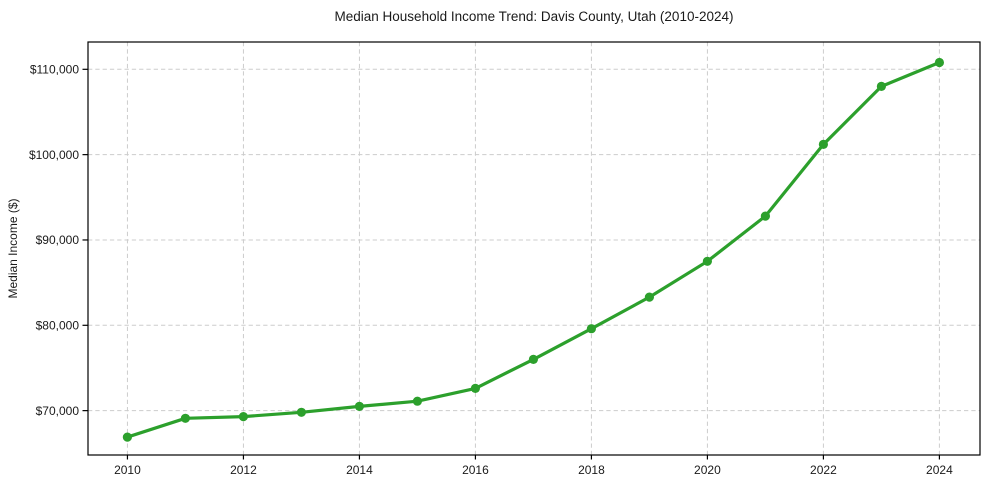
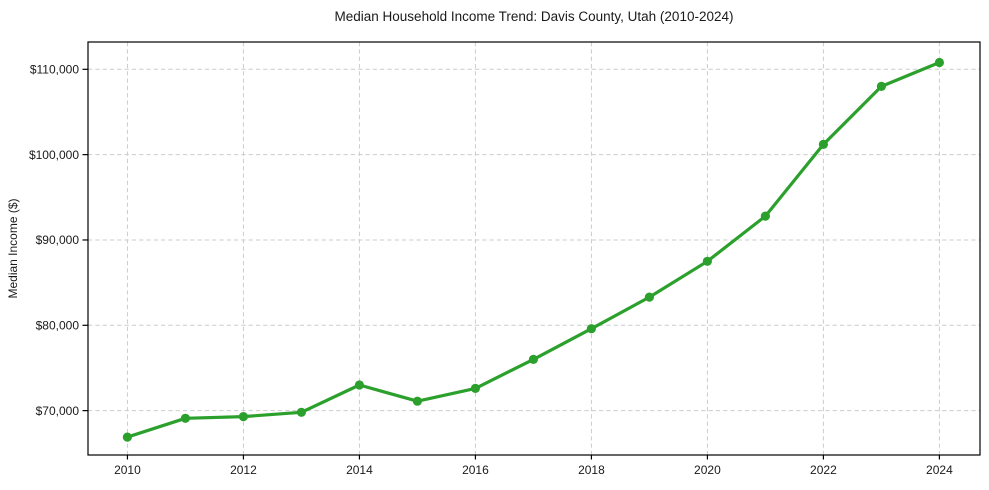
2014: $70000 -> $73000
